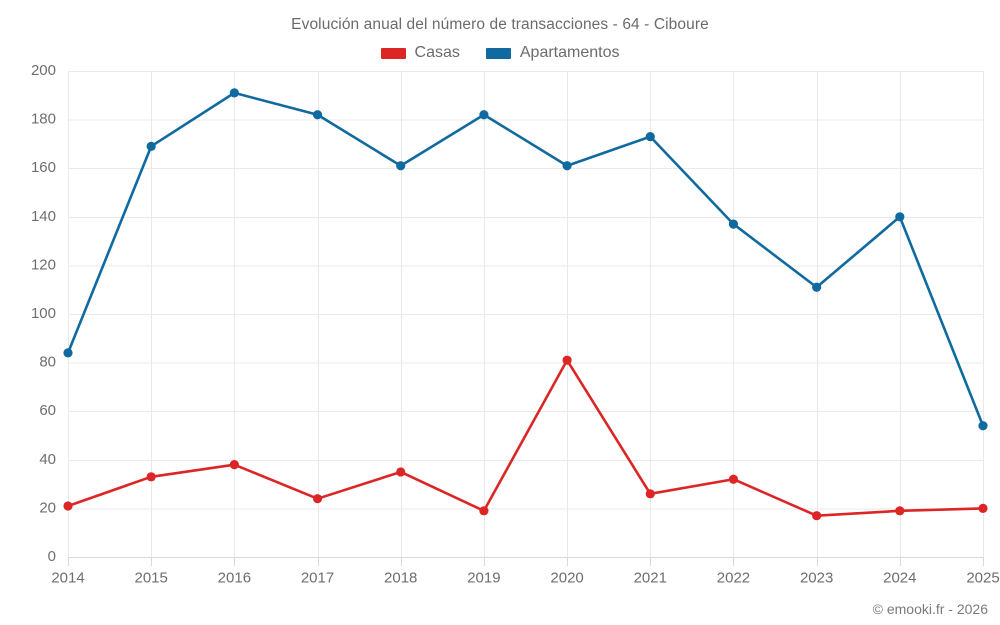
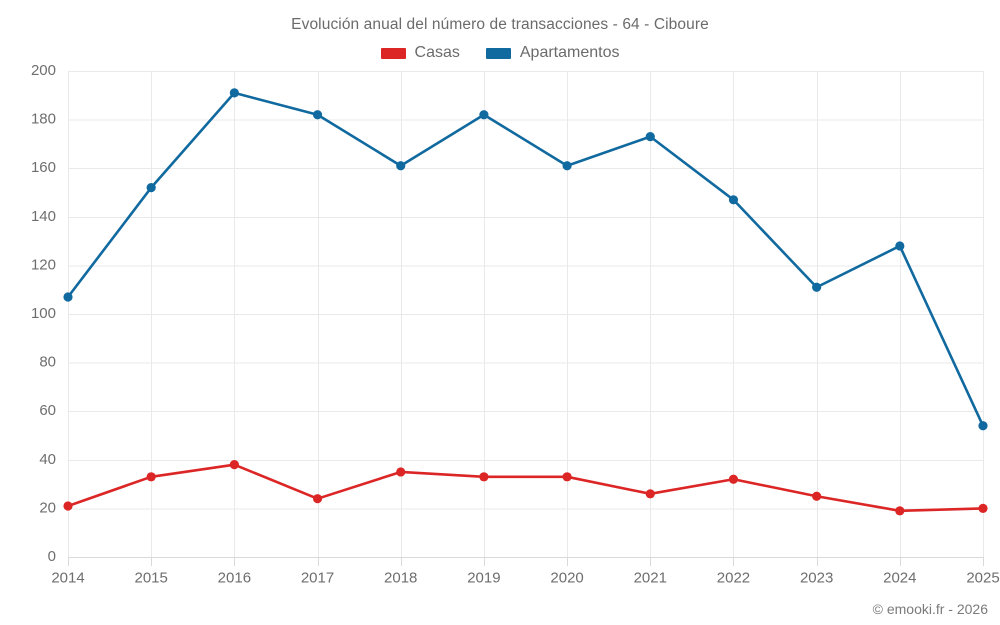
Apartamentos/2014: 84 -> 107
Apartamentos/2015: 169 -> 152
Casas/2019: 19 -> 33
Casas/2020: 81 -> 33
Apartamentos/2022: 137 -> 147
Casas/2023: 17 -> 25
Apartamentos/2024: 140 -> 128
